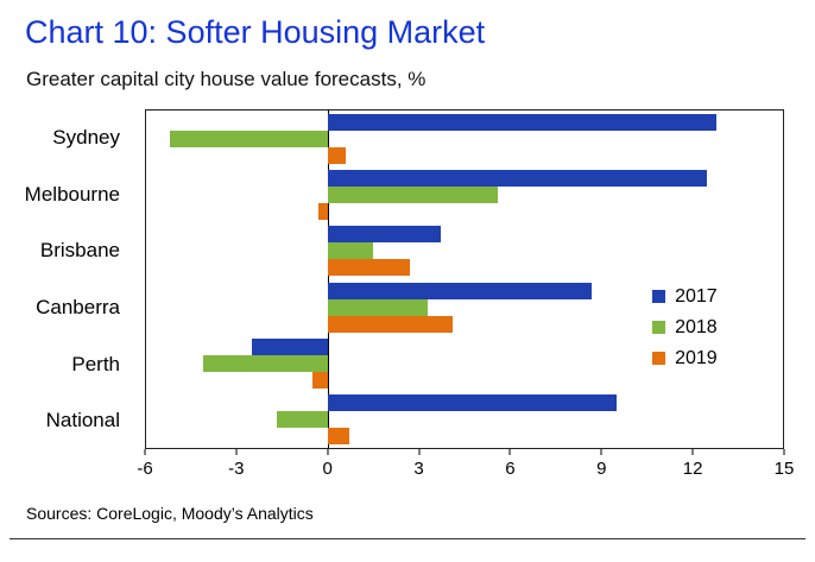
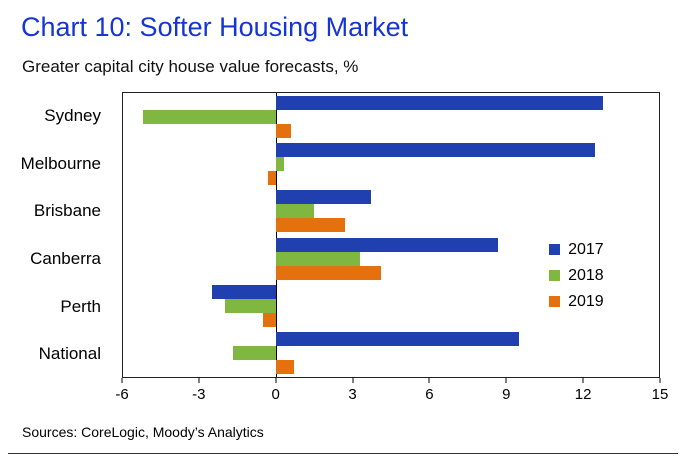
2018/Melbourne: 5.6 -> 0.3
2018/Perth: -4.1 -> -2.0
